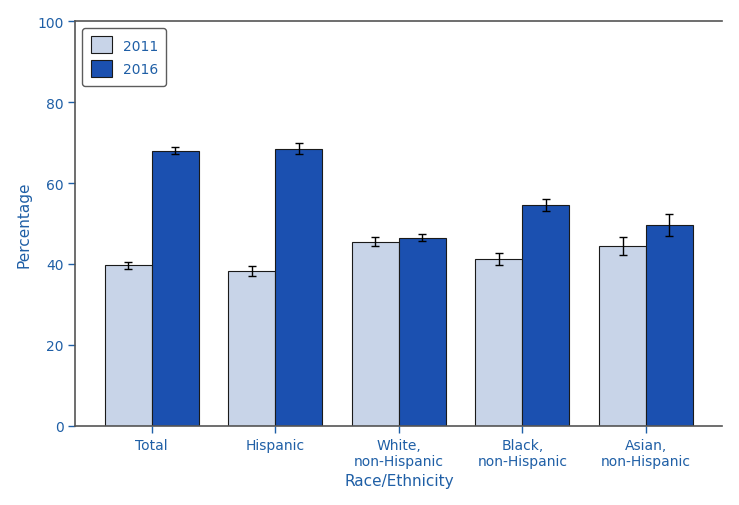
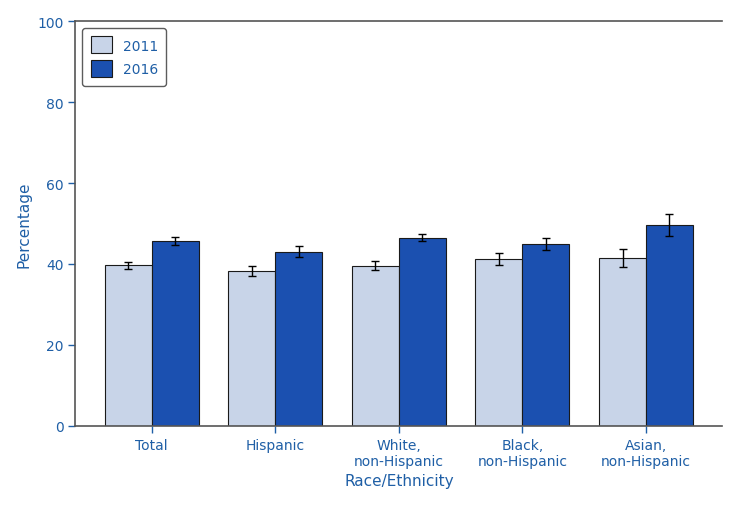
2016/Total: 68.0 -> 45.7
2016/Hispanic: 68.5 -> 43.0
2011/White, non-Hispanic: 45.5 -> 39.6
2016/Black, non-Hispanic: 54.5 -> 44.9
2011/Asian, non-Hispanic: 44.5 -> 41.5
